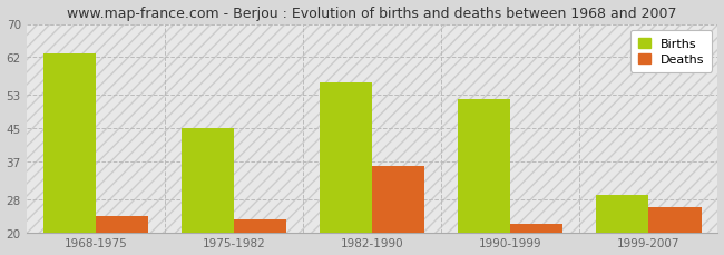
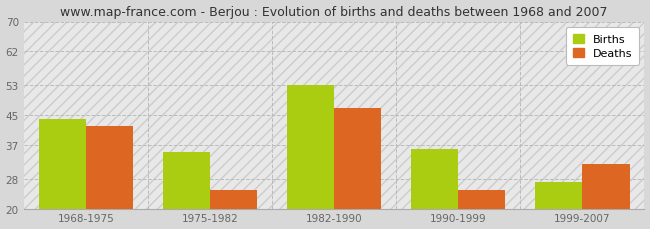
Births/1968-1975: 63 -> 44
Deaths/1968-1975: 24 -> 42
Births/1975-1982: 45 -> 35
Deaths/1975-1982: 23 -> 25
Births/1982-1990: 56 -> 53
Deaths/1982-1990: 36 -> 47
Births/1990-1999: 52 -> 36
Deaths/1990-1999: 22 -> 25
Births/1999-2007: 29 -> 27
Deaths/1999-2007: 26 -> 32
